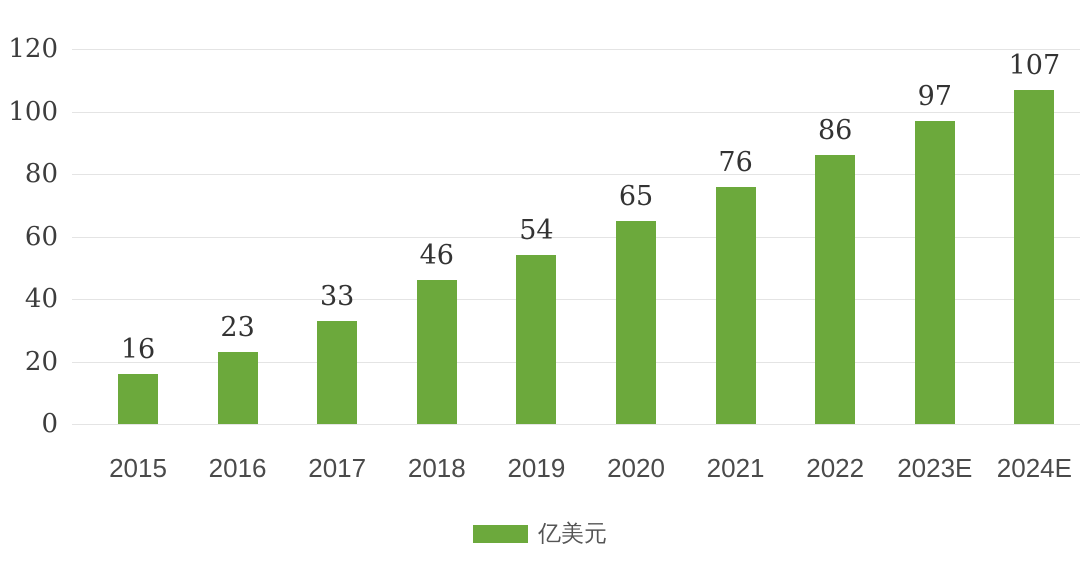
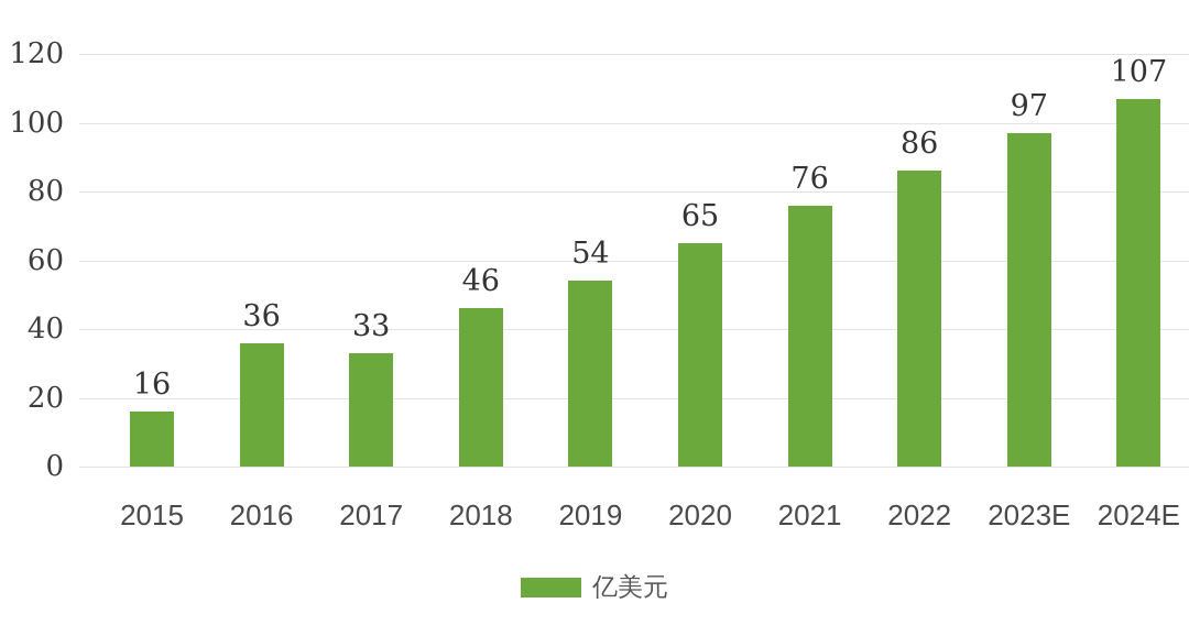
2016: 23 -> 36
